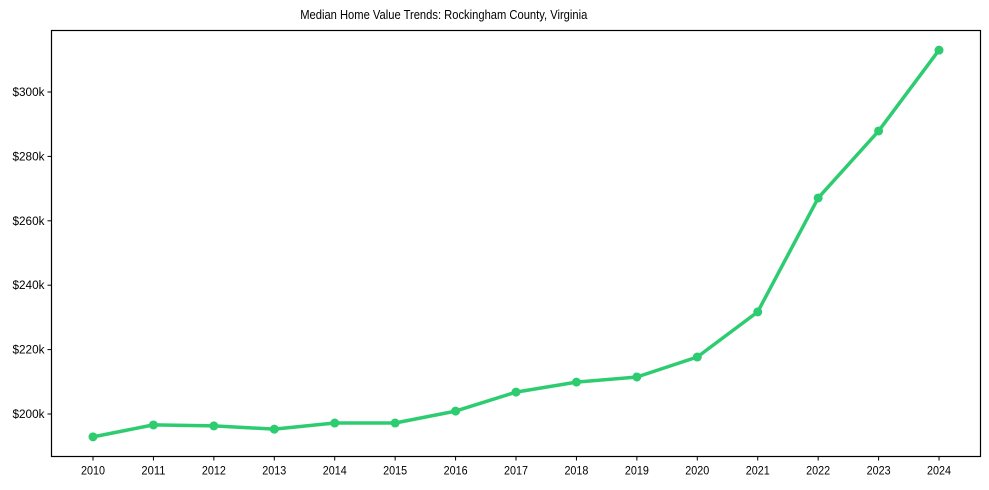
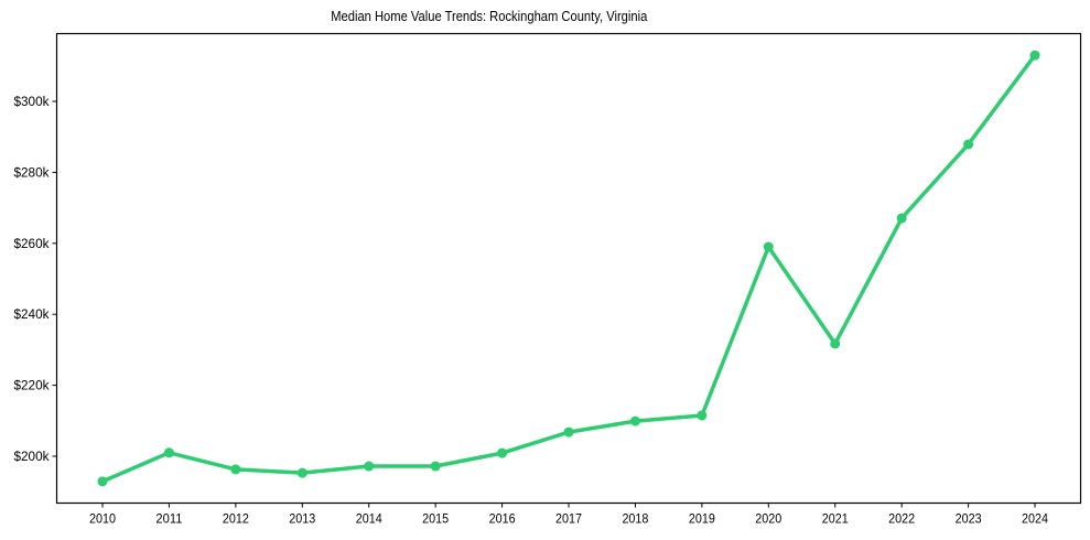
2011: $197k -> $201k
2020: $218k -> $259k
